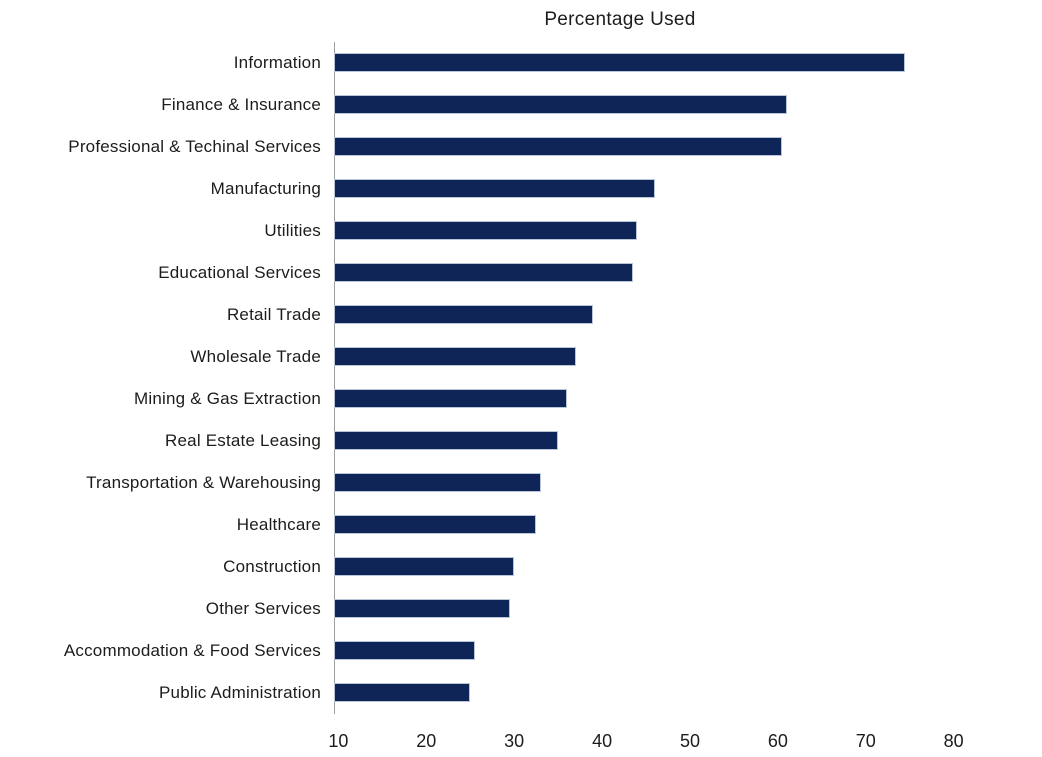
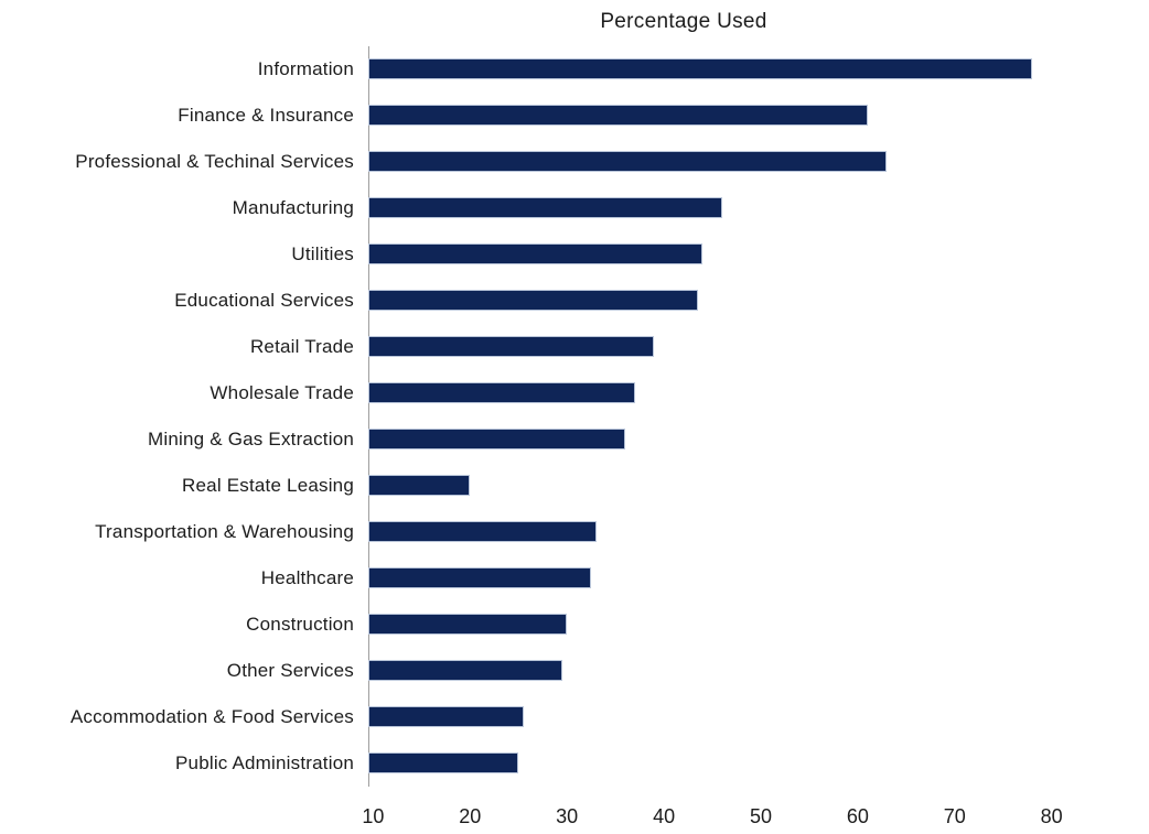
Information: 74 -> 78
Professional & Techinal Services: 60 -> 63
Real Estate Leasing: 35 -> 20
